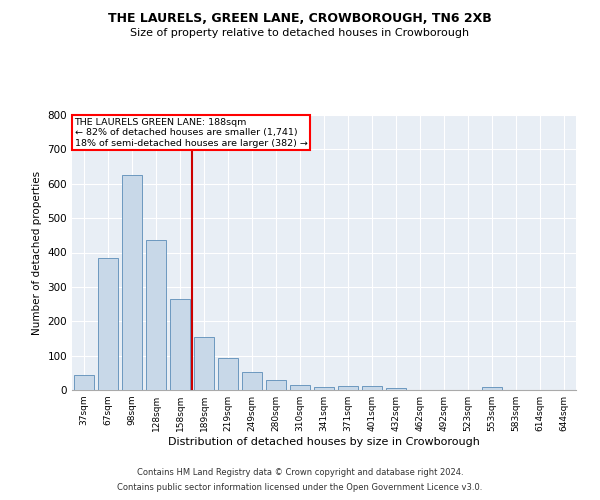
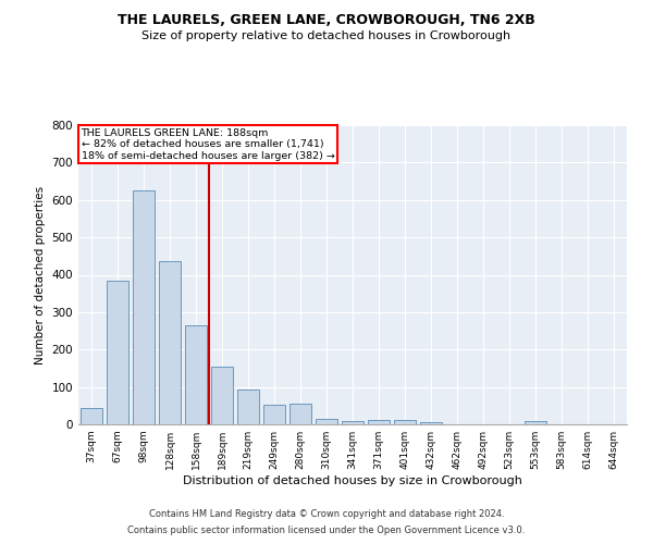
280sqm: 30 -> 55
